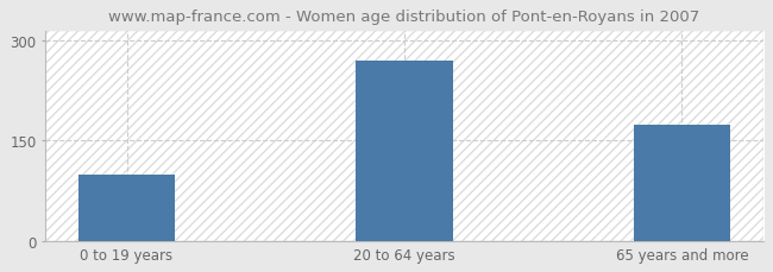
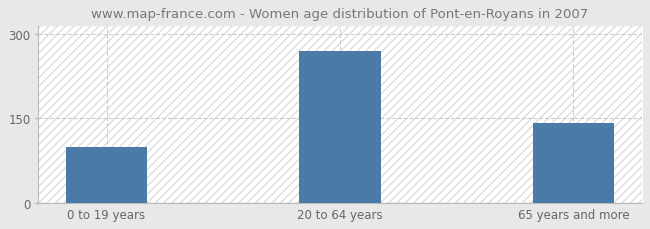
65 years and more: 174 -> 142
